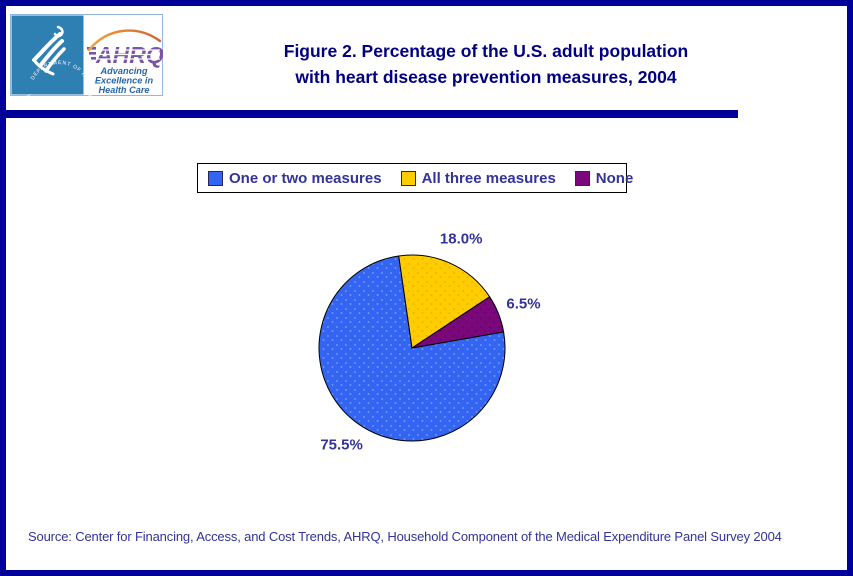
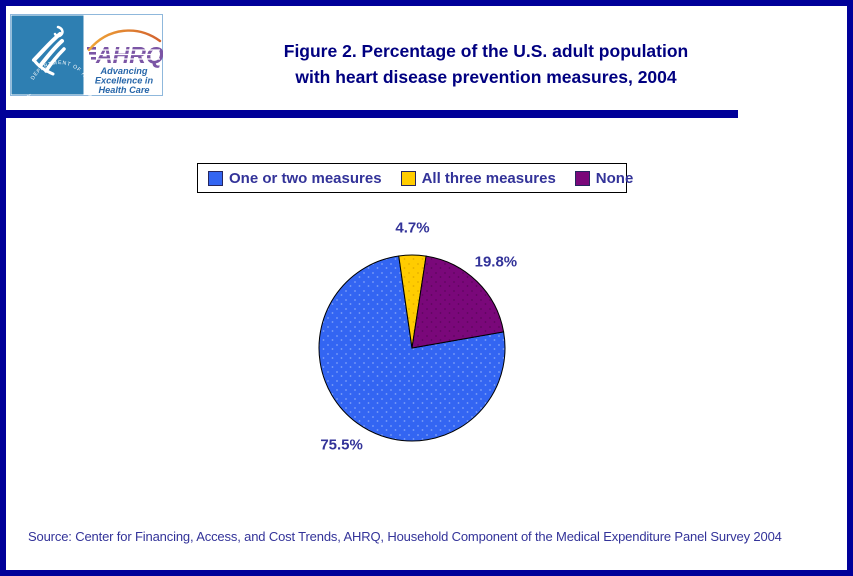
All three measures: 18.0% -> 4.7%
None: 6.5% -> 19.8%
